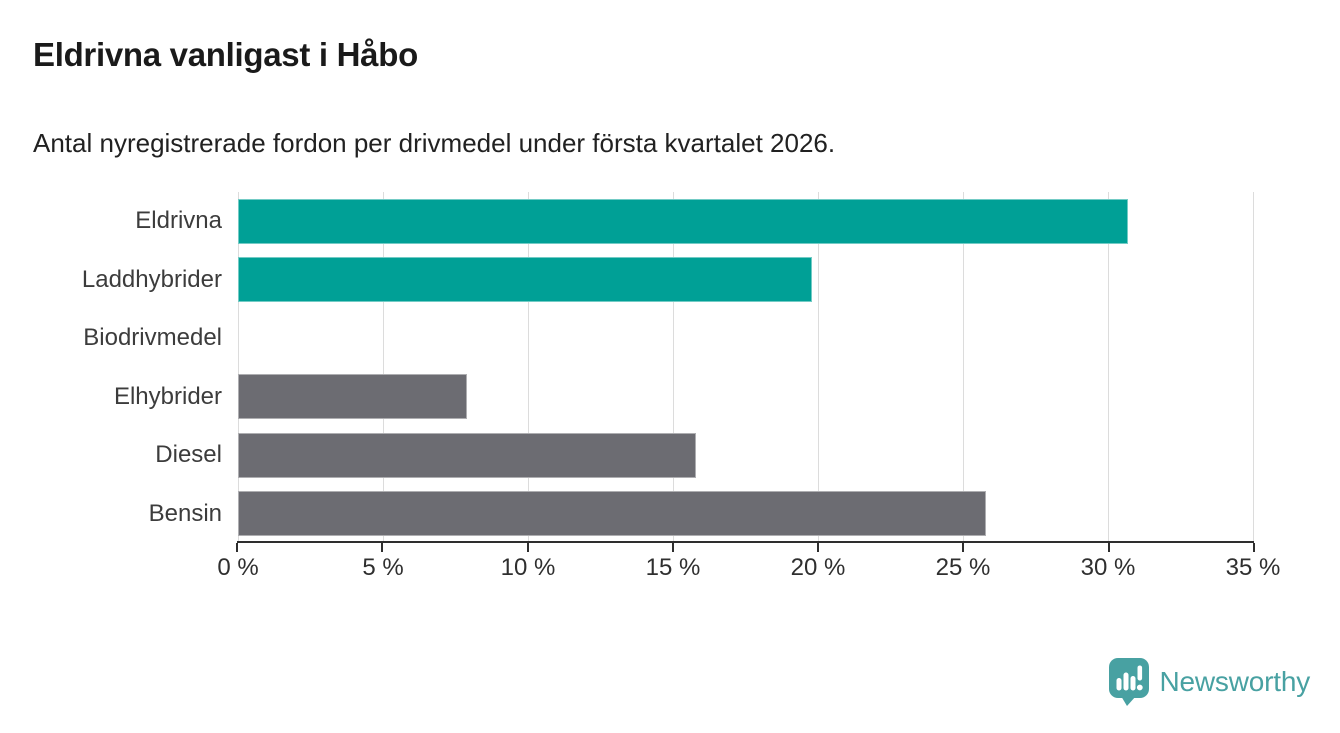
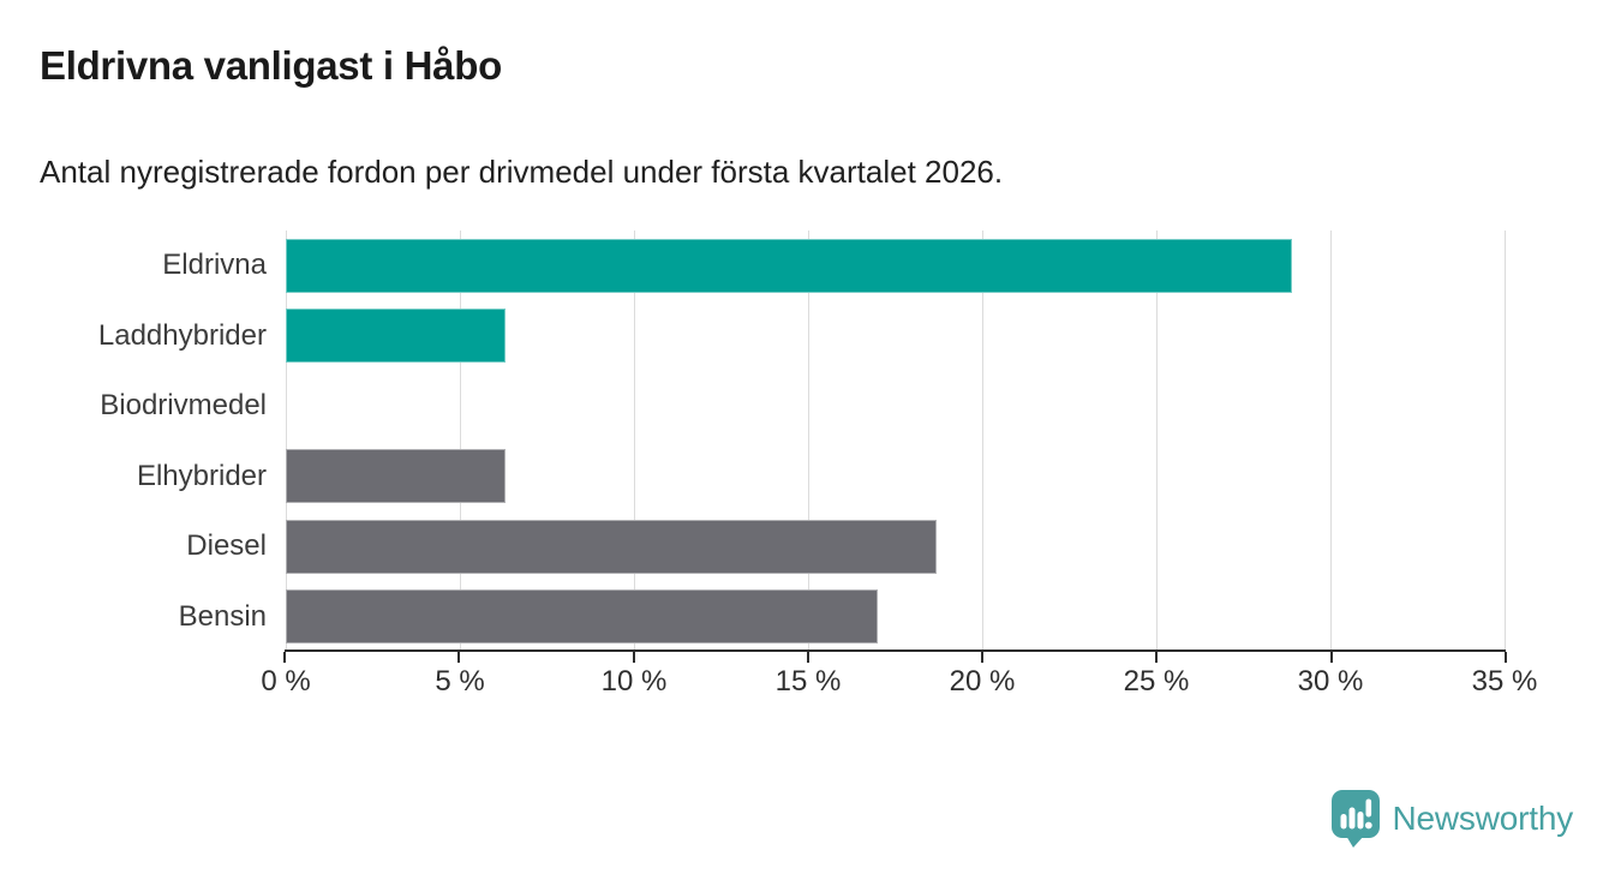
Eldrivna: 30.7% -> 28.9%
Laddhybrider: 19.8% -> 6.3%
Elhybrider: 7.9% -> 6.3%
Diesel: 15.8% -> 18.7%
Bensin: 25.8% -> 17.0%
